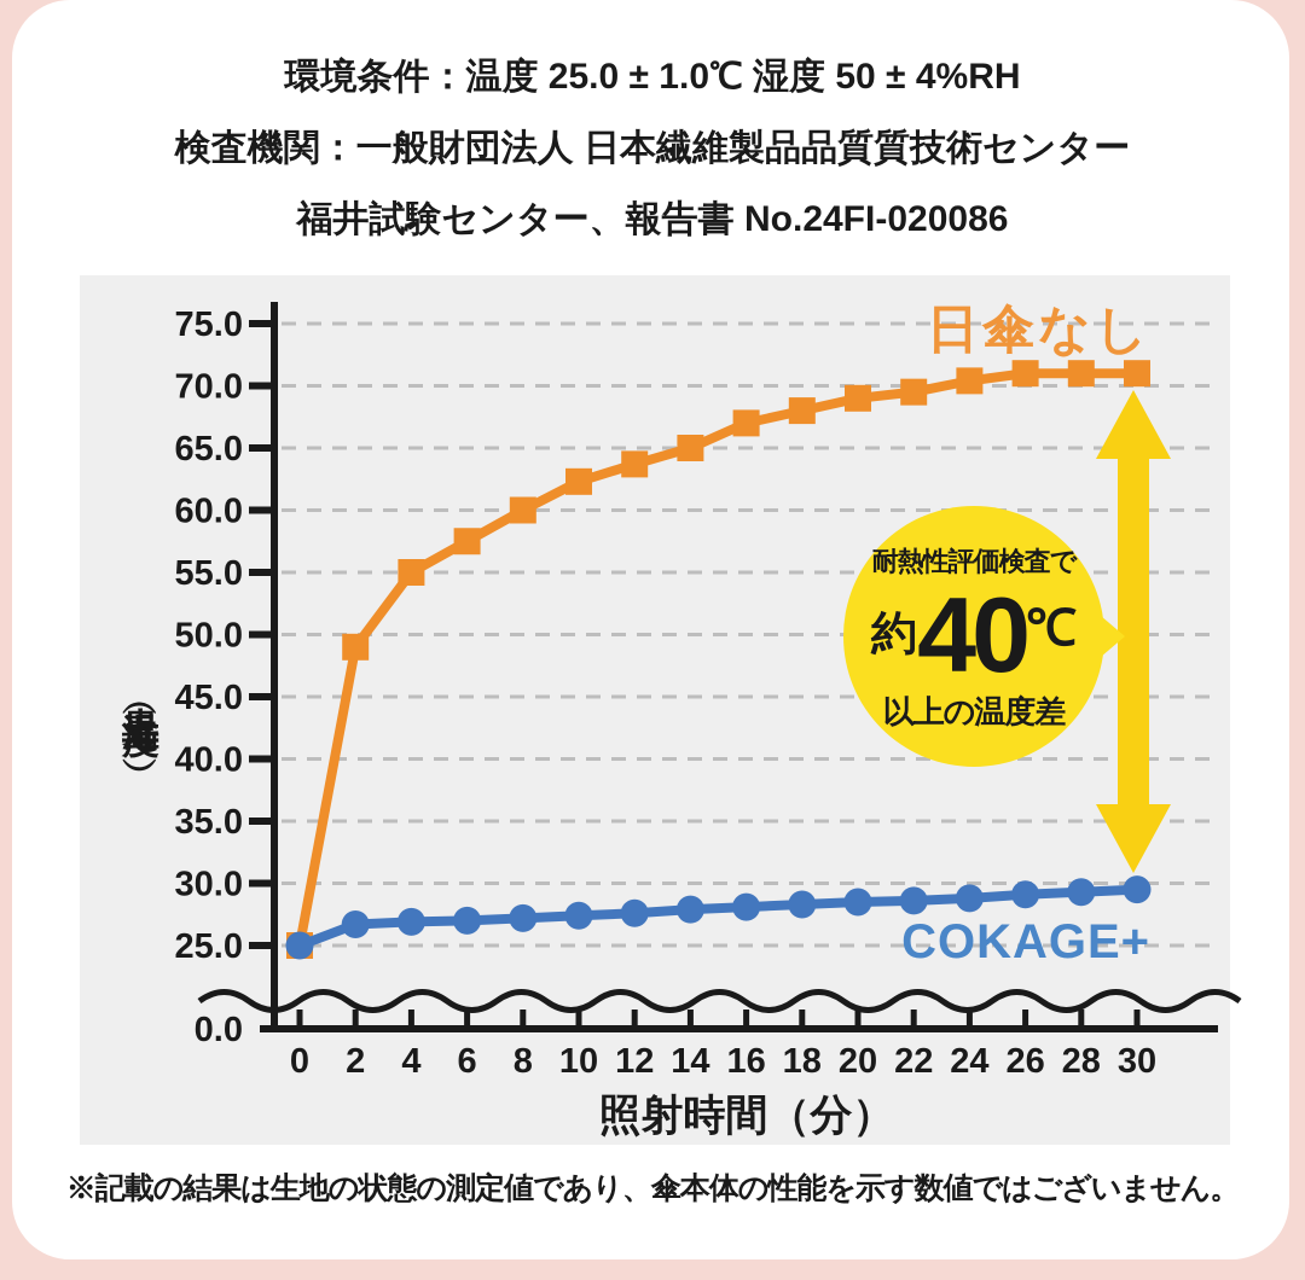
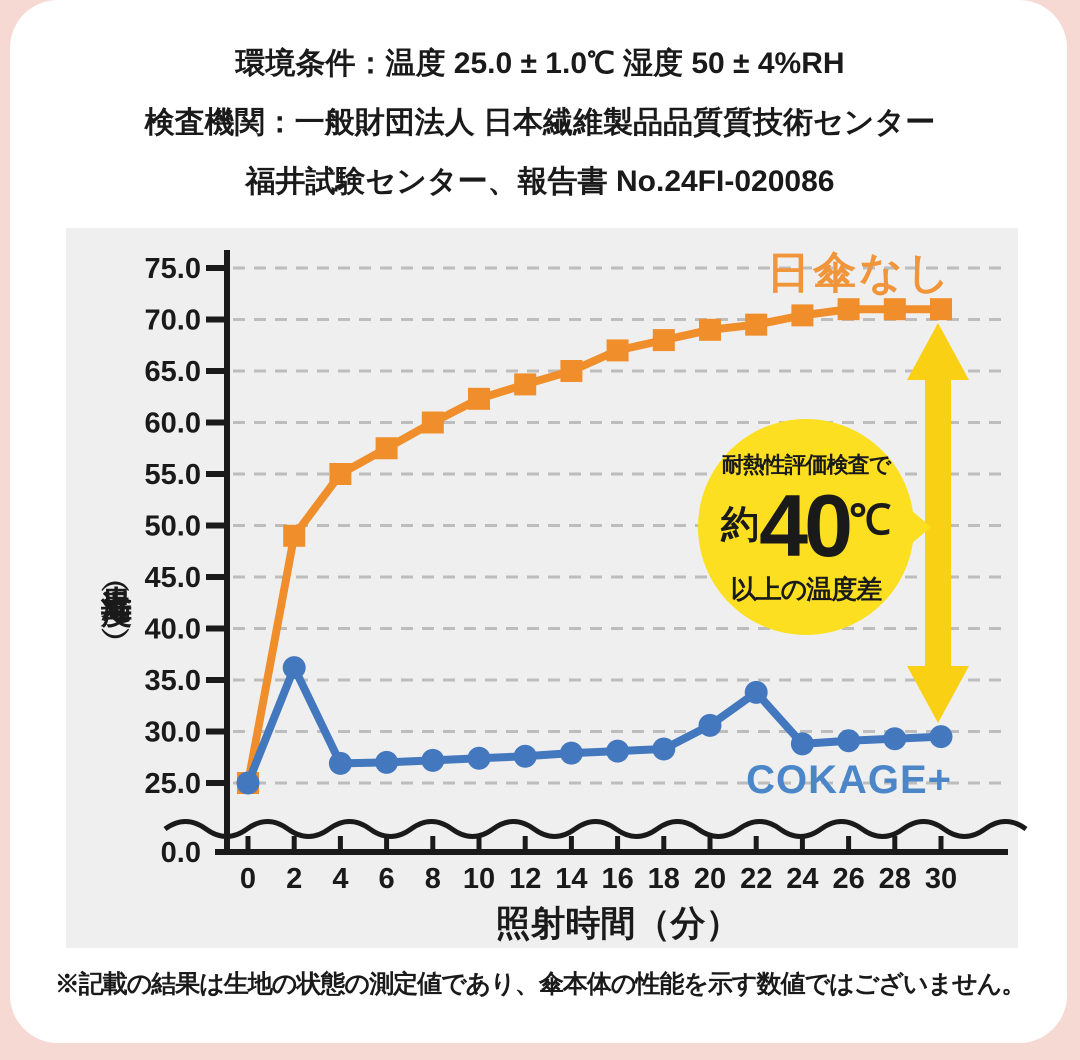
COKAGE+/2: 26.7 -> 36.2
COKAGE+/20: 28.5 -> 30.6
COKAGE+/22: 28.6 -> 33.8
